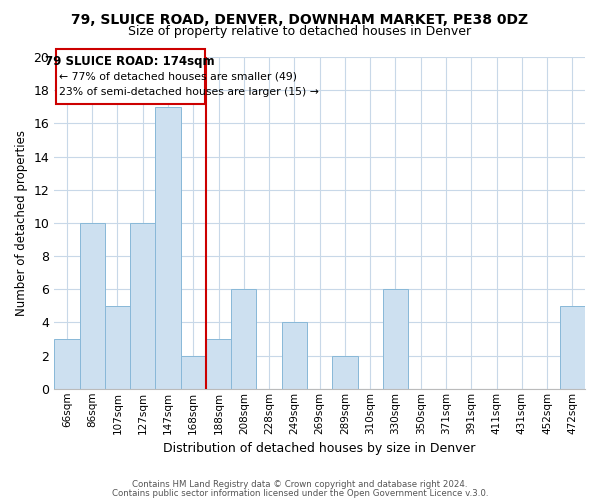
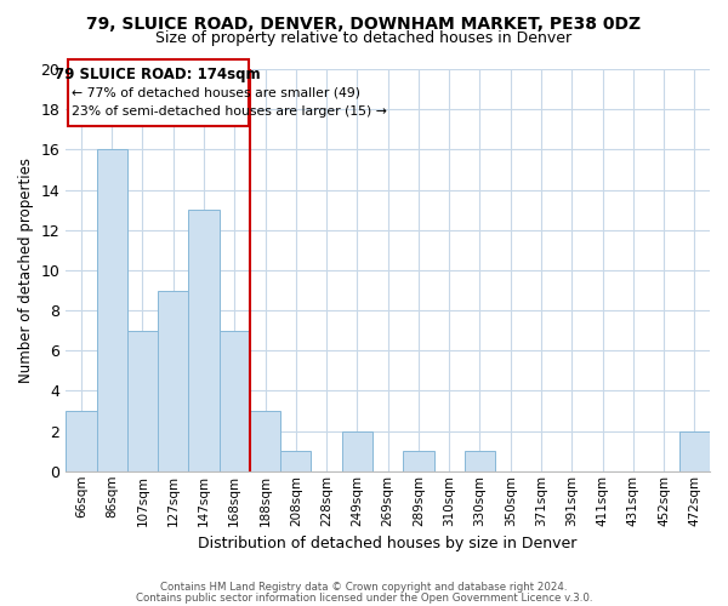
86sqm: 10 -> 16
107sqm: 5 -> 7
127sqm: 10 -> 9
147sqm: 17 -> 13
168sqm: 2 -> 7
208sqm: 6 -> 1
249sqm: 4 -> 2
289sqm: 2 -> 1
330sqm: 6 -> 1
472sqm: 5 -> 2
